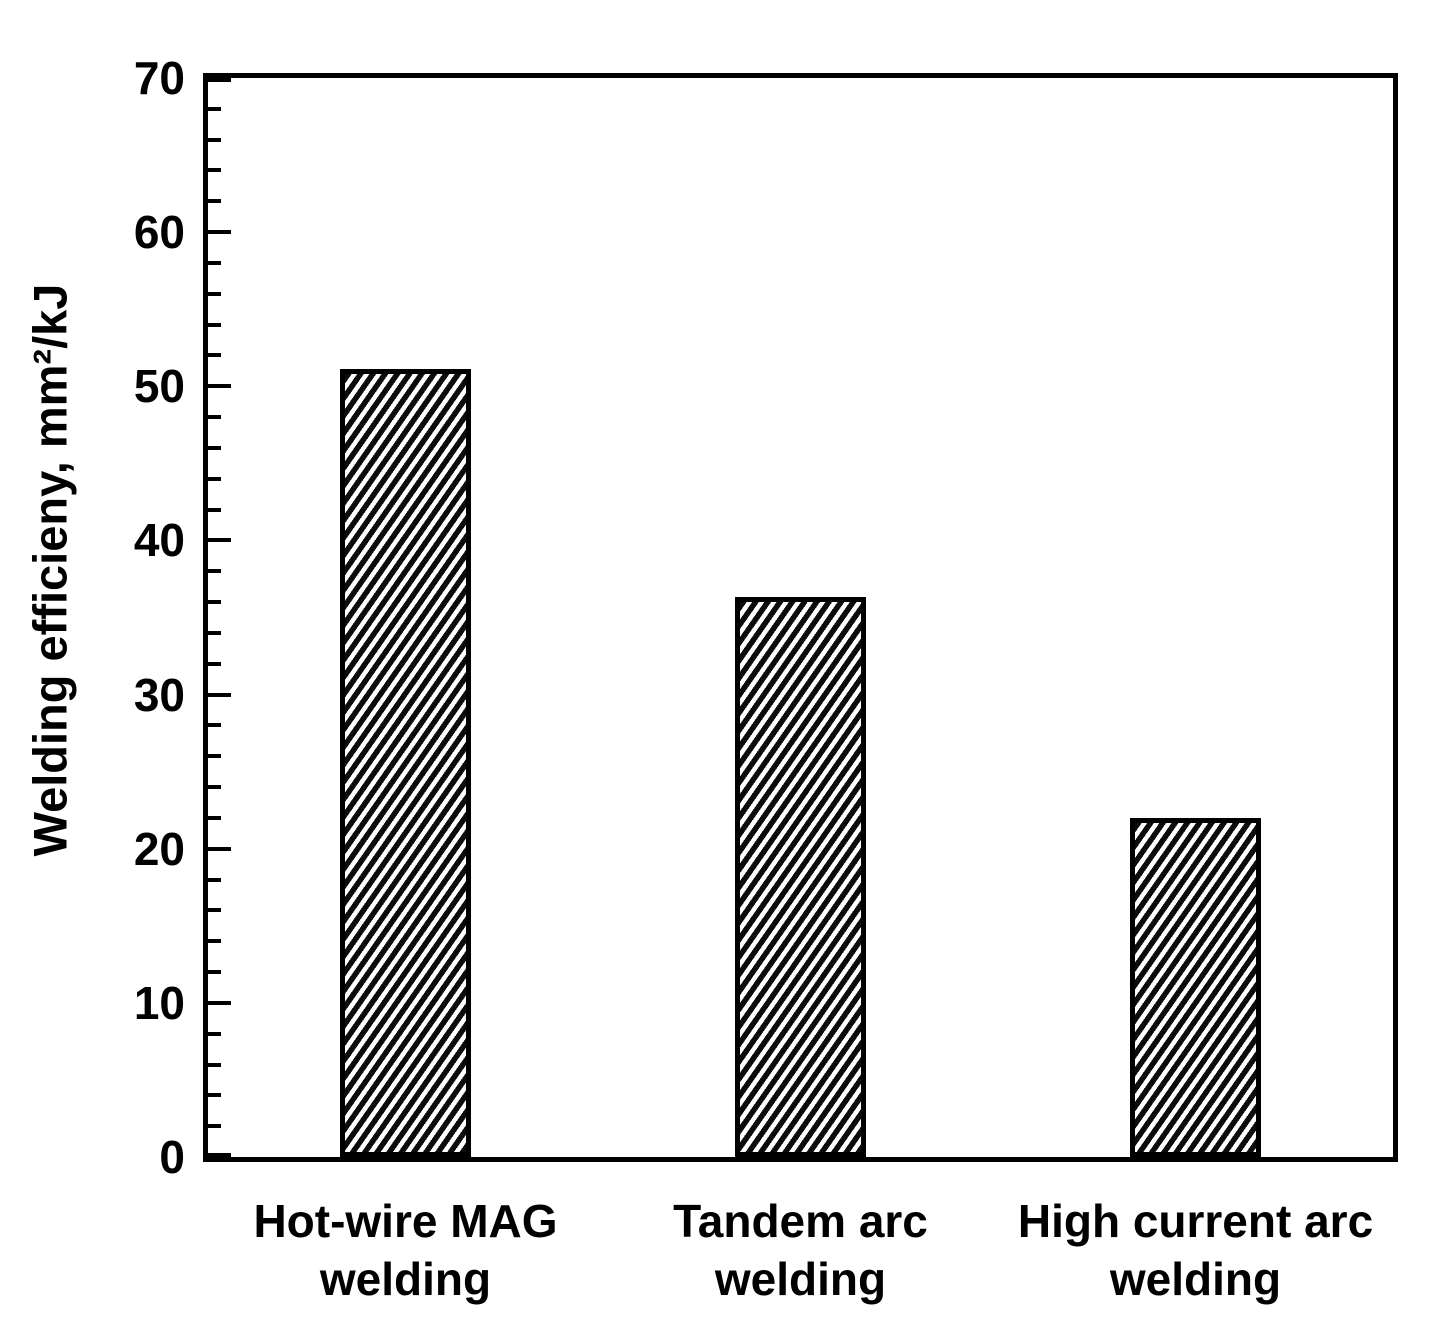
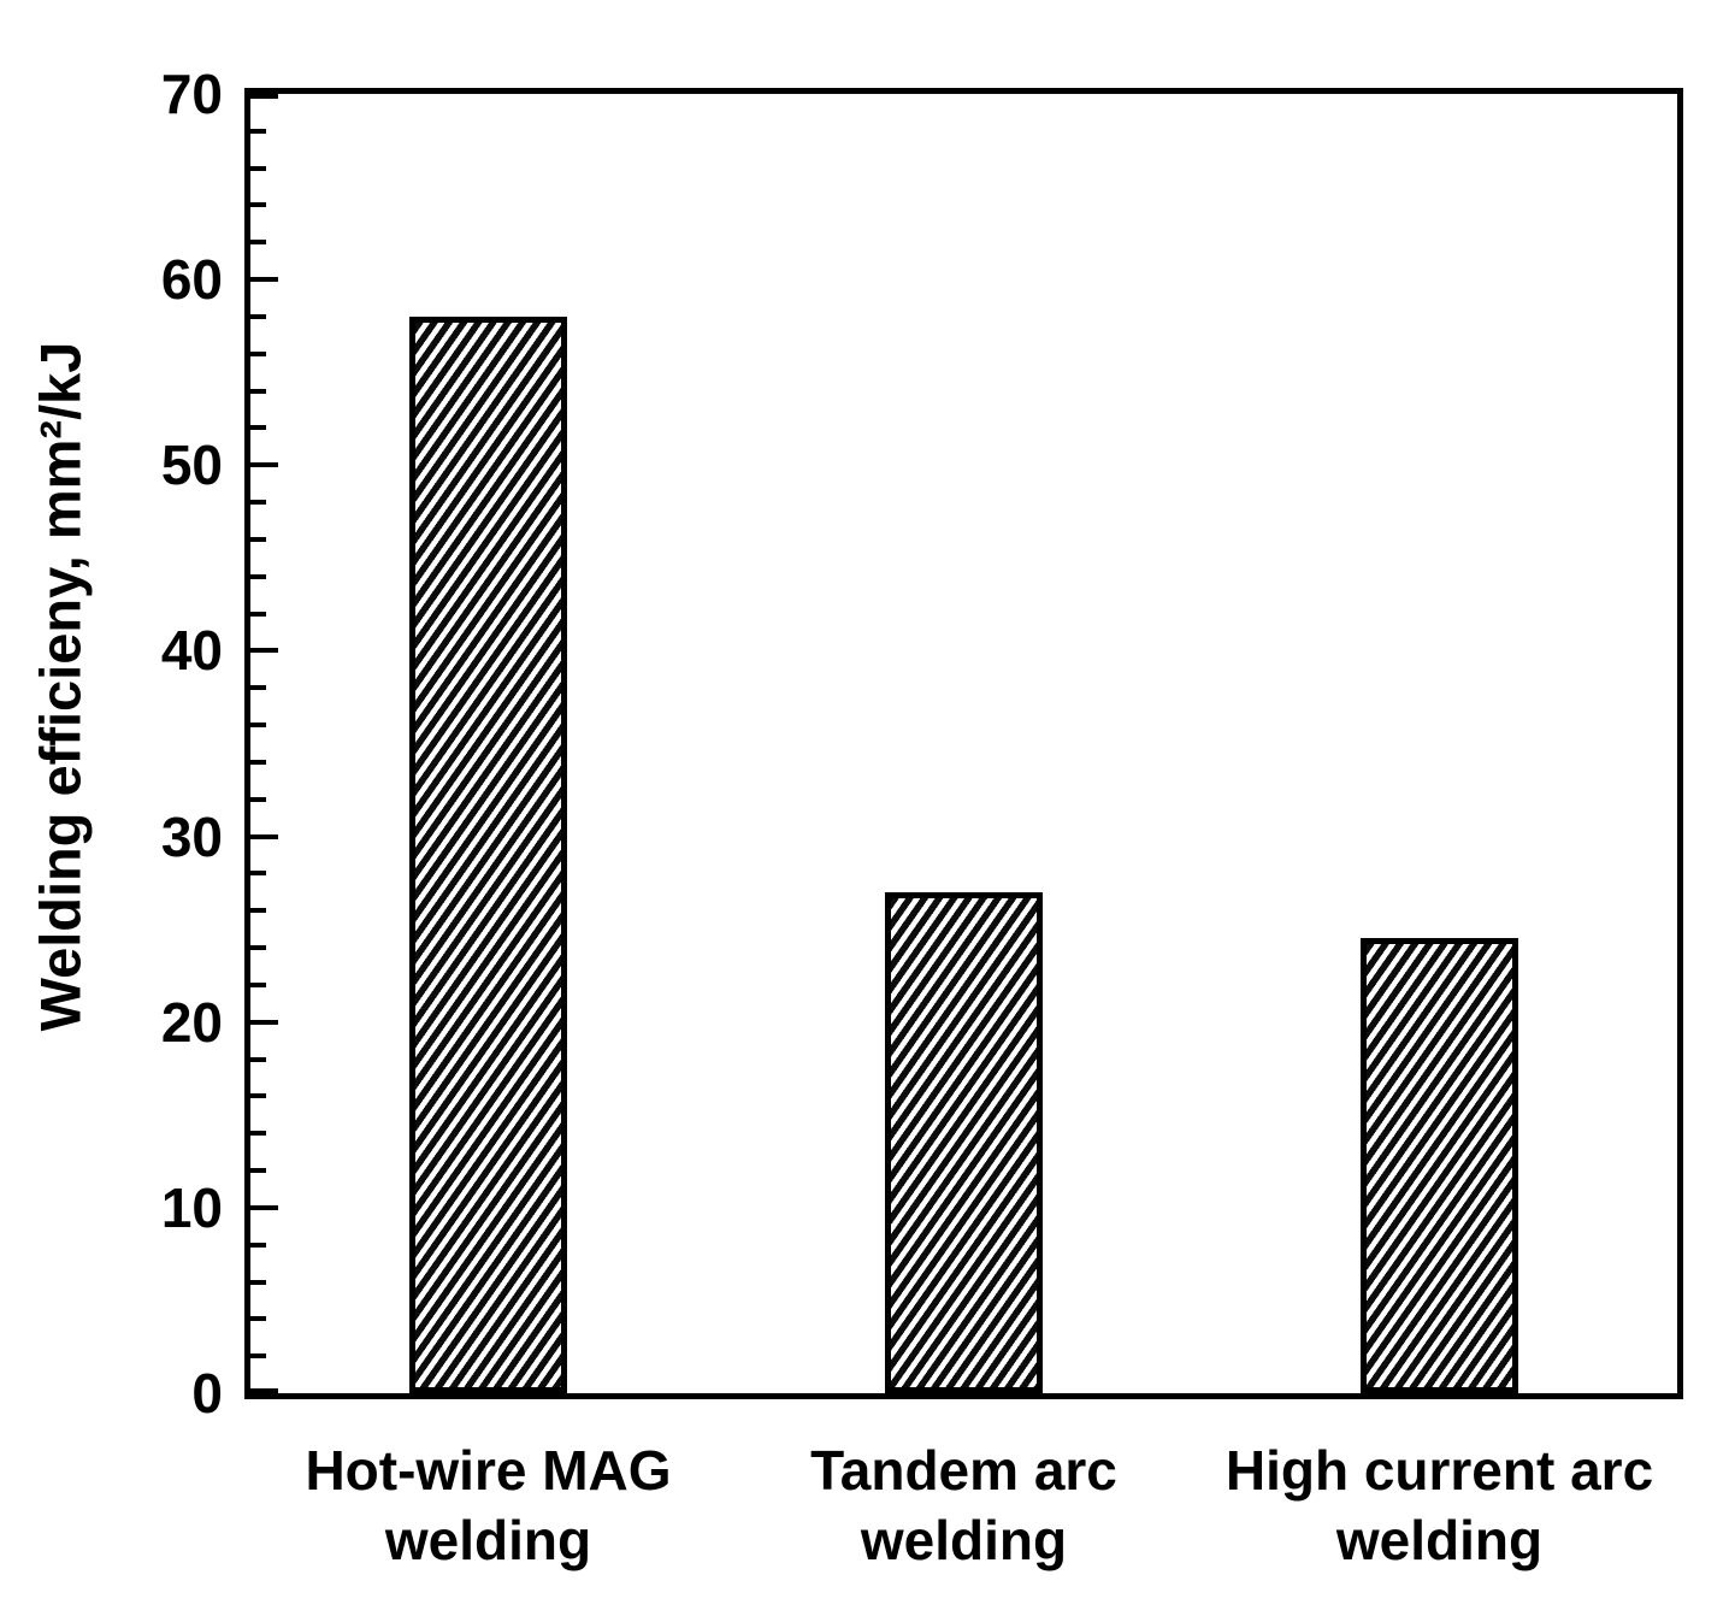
Hot-wire MAG welding: 51.1 -> 58.0
Tandem arc welding: 36.3 -> 27.0
High current arc welding: 22.0 -> 24.5
